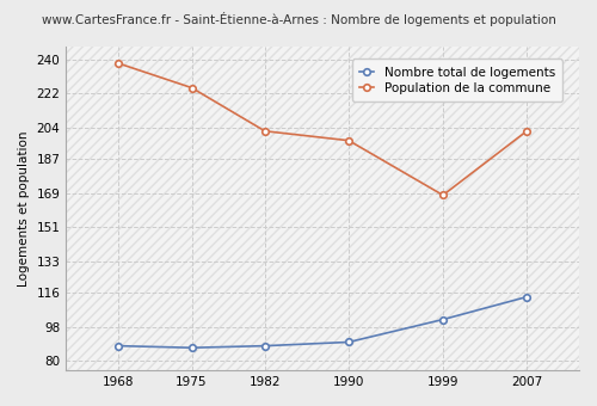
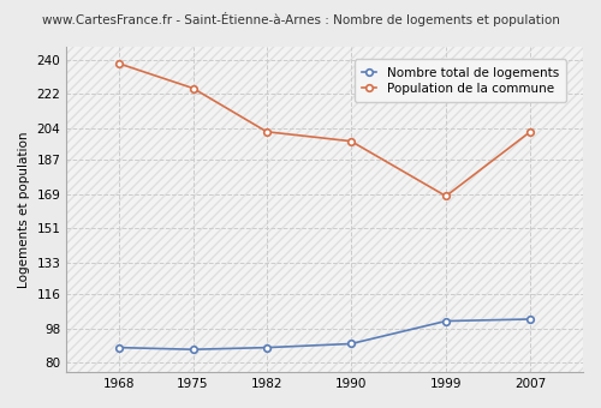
Nombre total de logements/2007: 114 -> 103
